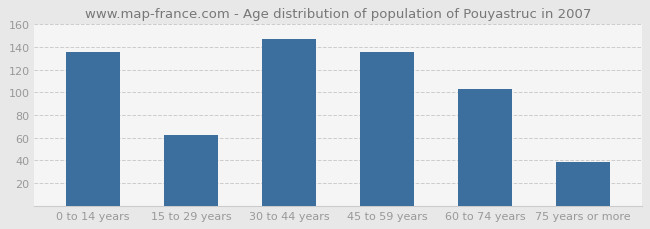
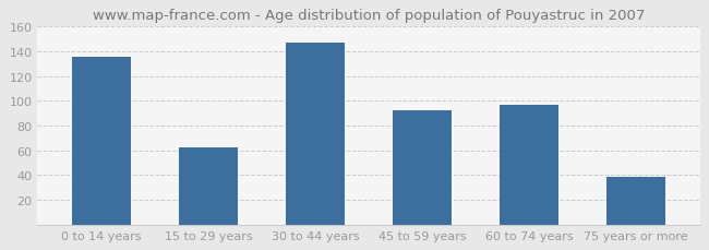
45 to 59 years: 136 -> 92
60 to 74 years: 103 -> 97
